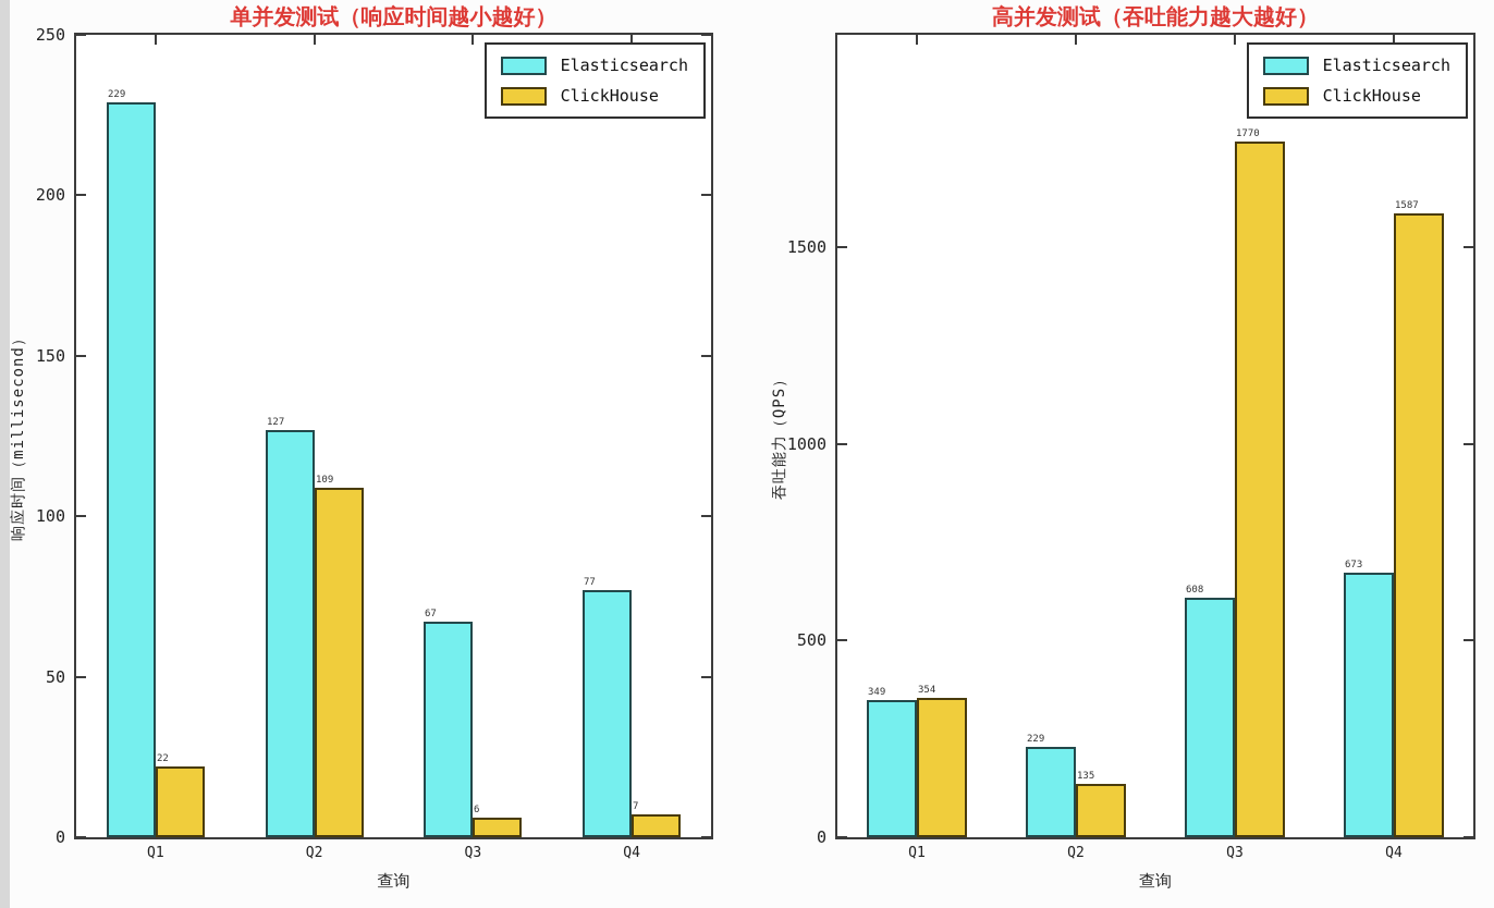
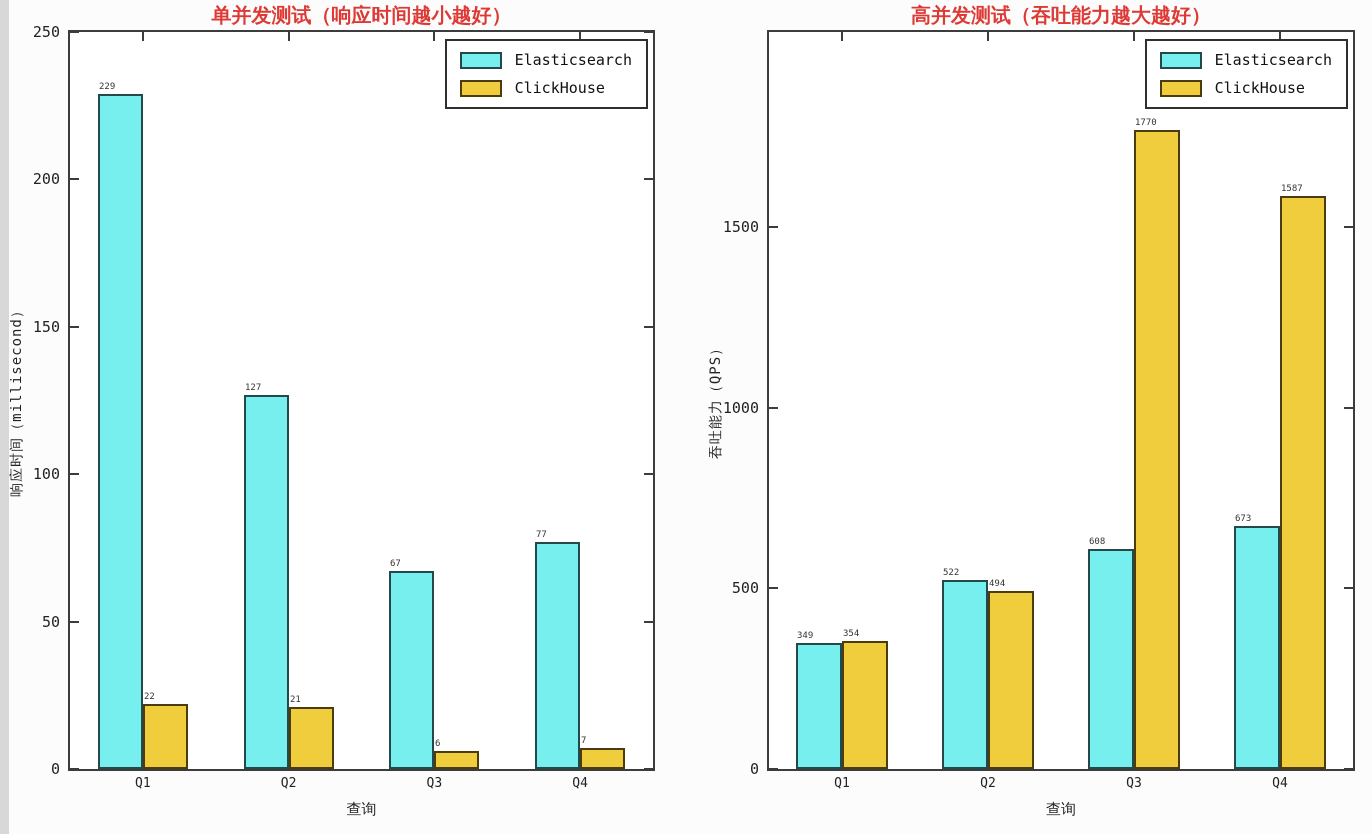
单并发测试（响应时间越小越好）/ClickHouse/Q2: 109 -> 21
高并发测试（吞吐能力越大越好）/Elasticsearch/Q2: 229 -> 522
高并发测试（吞吐能力越大越好）/ClickHouse/Q2: 135 -> 494
